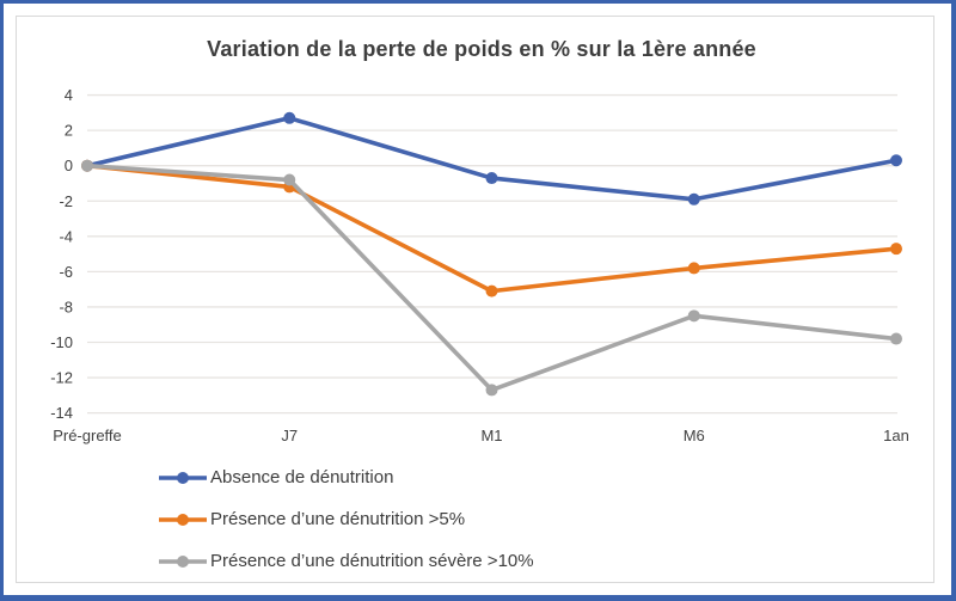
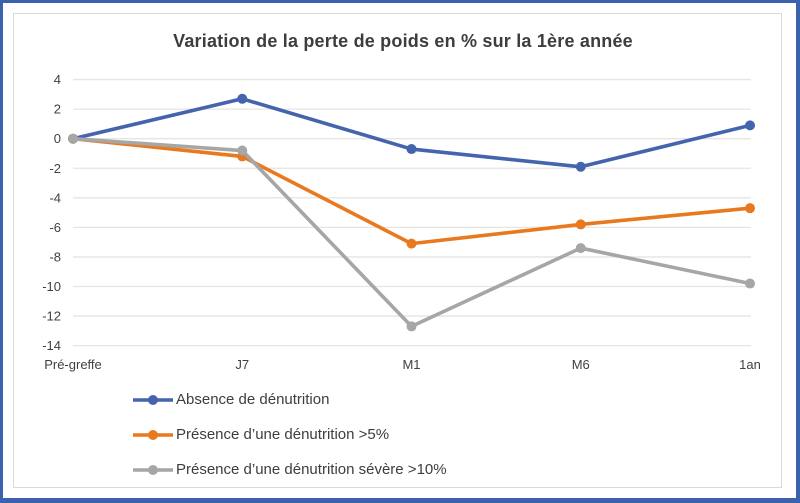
Présence d’une dénutrition sévère >10%/M6: -8.5 -> -7.4
Absence de dénutrition/1an: 0.3 -> 0.9
